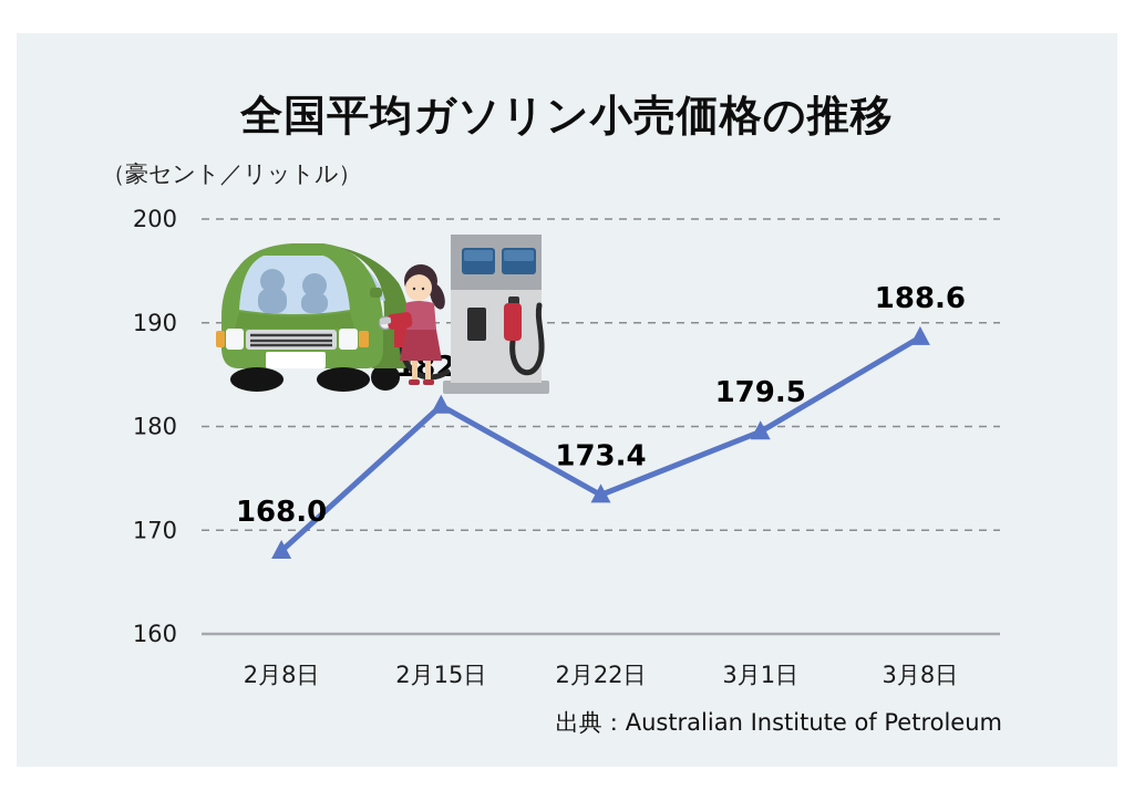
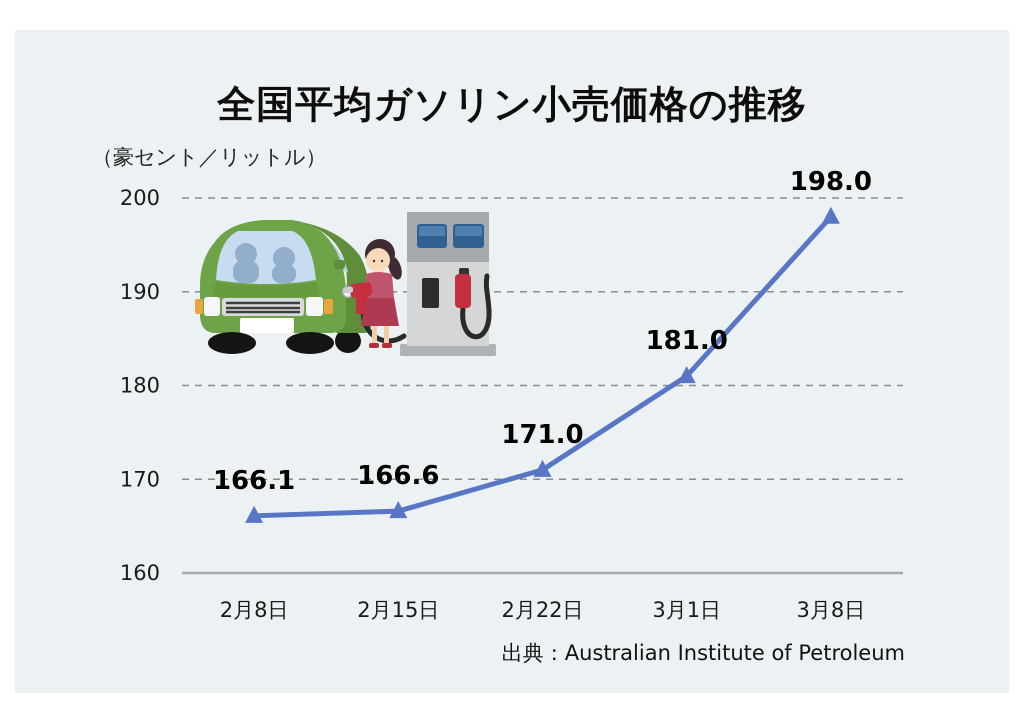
2月8日: 168.0 -> 166.1
2月15日: 182.0 -> 166.6
2月22日: 173.4 -> 171.0
3月1日: 179.5 -> 181.0
3月8日: 188.6 -> 198.0
